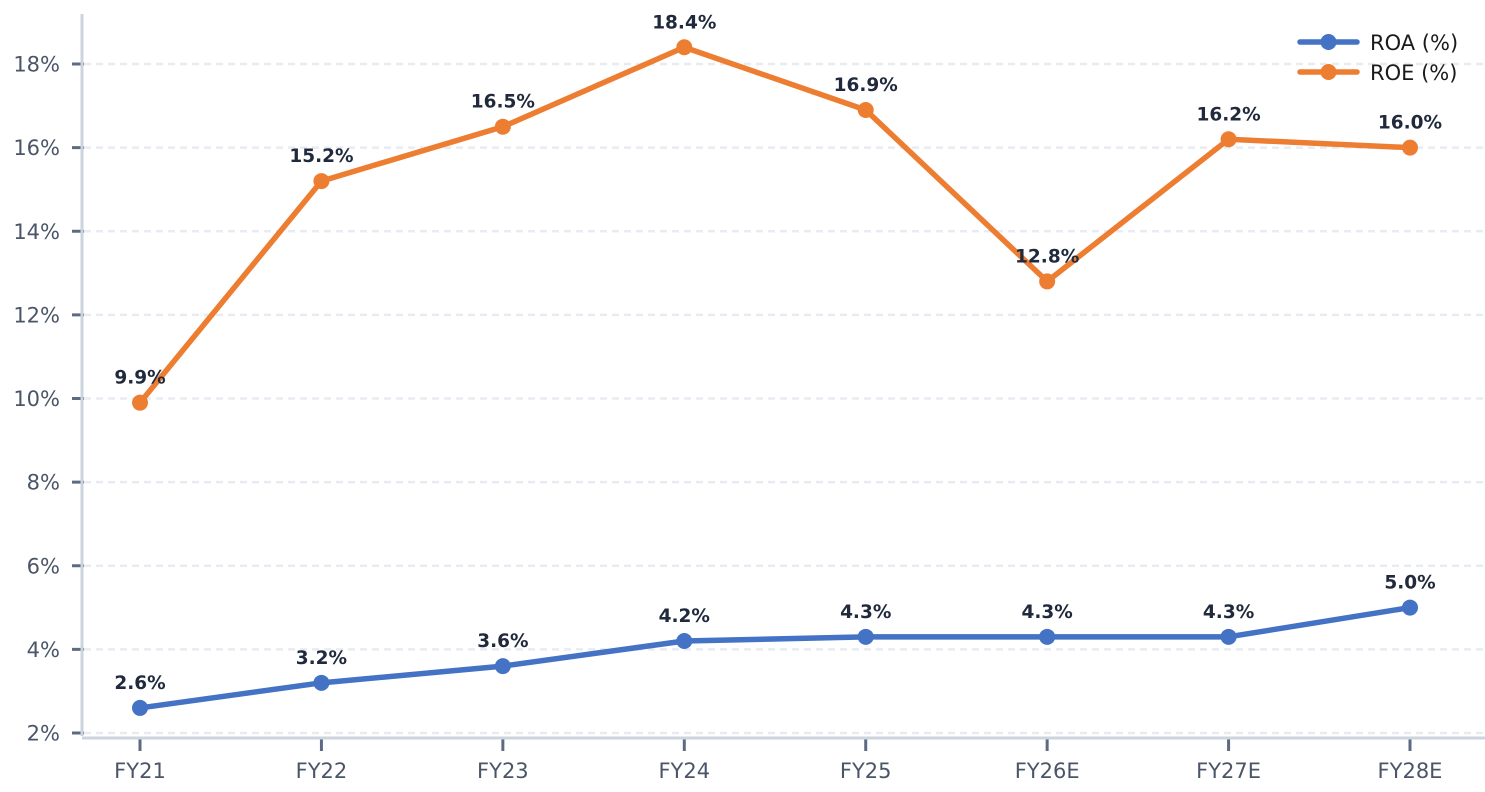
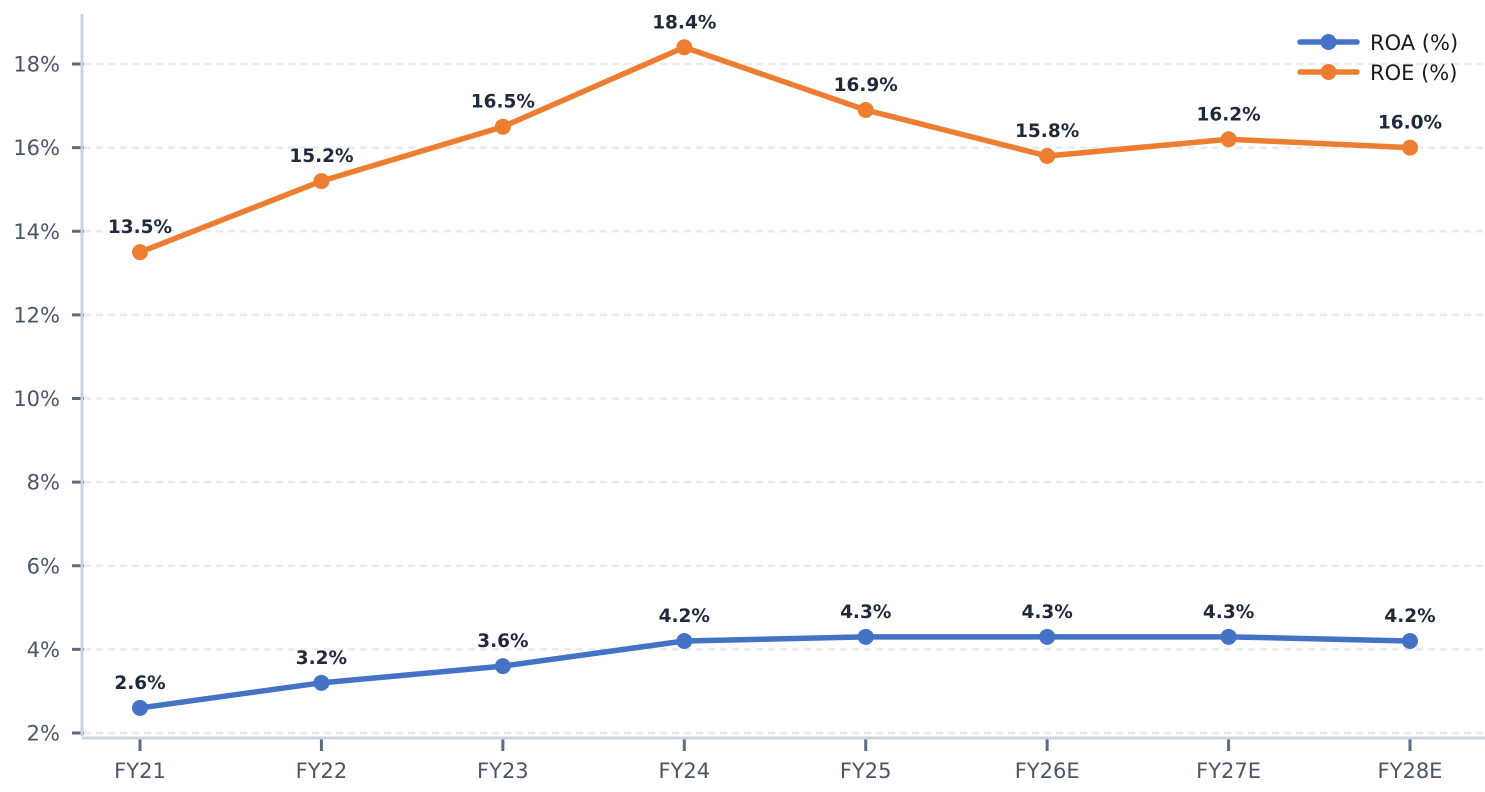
ROE (%)/FY21: 9.9% -> 13.5%
ROE (%)/FY26E: 12.8% -> 15.8%
ROA (%)/FY28E: 5.0% -> 4.2%
